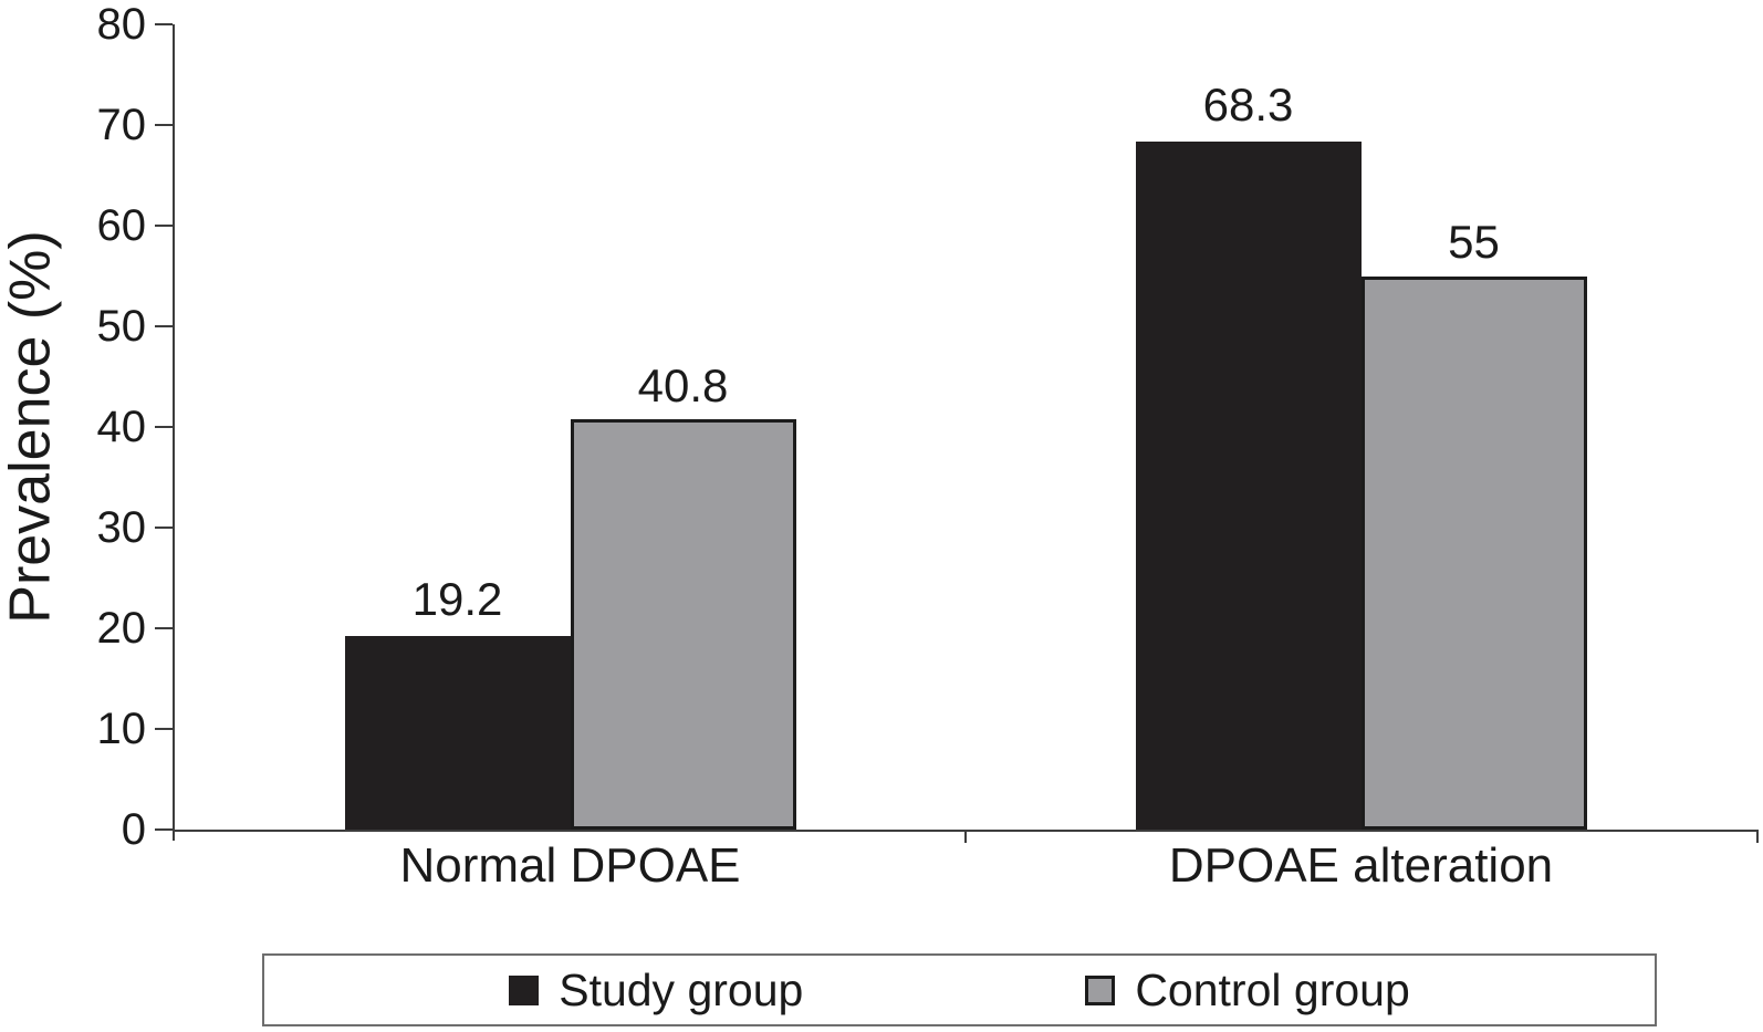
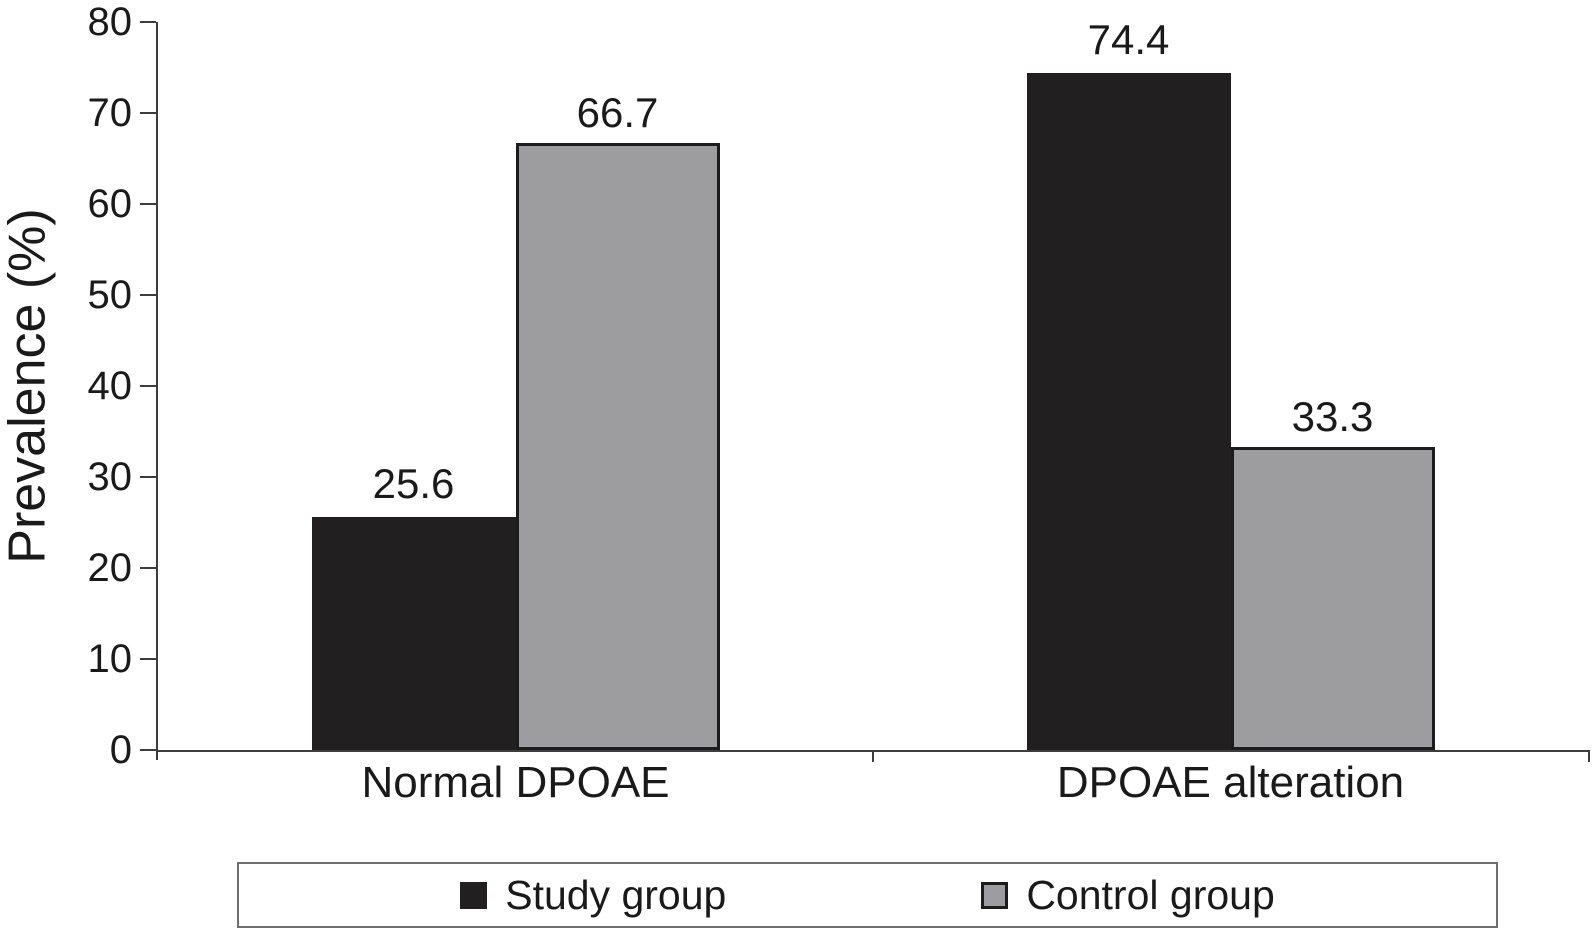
Study group/Normal DPOAE: 19.2 -> 25.6
Control group/Normal DPOAE: 40.8 -> 66.7
Study group/DPOAE alteration: 68.3 -> 74.4
Control group/DPOAE alteration: 55 -> 33.3
